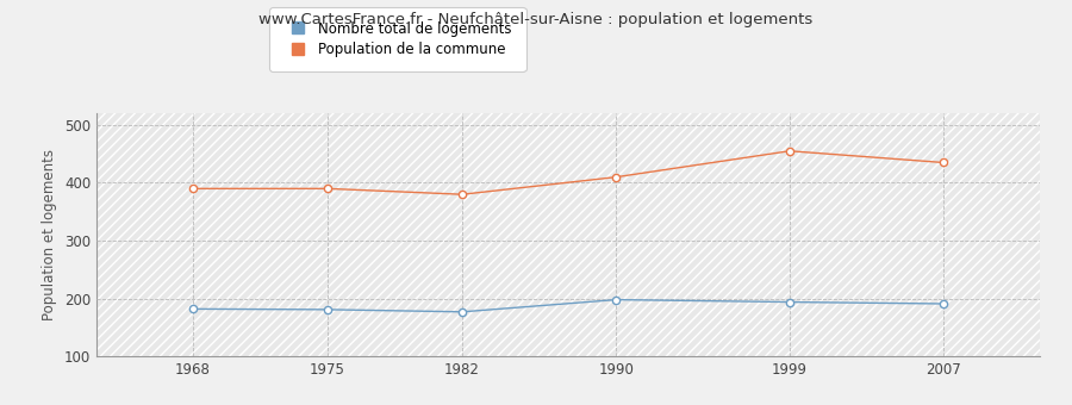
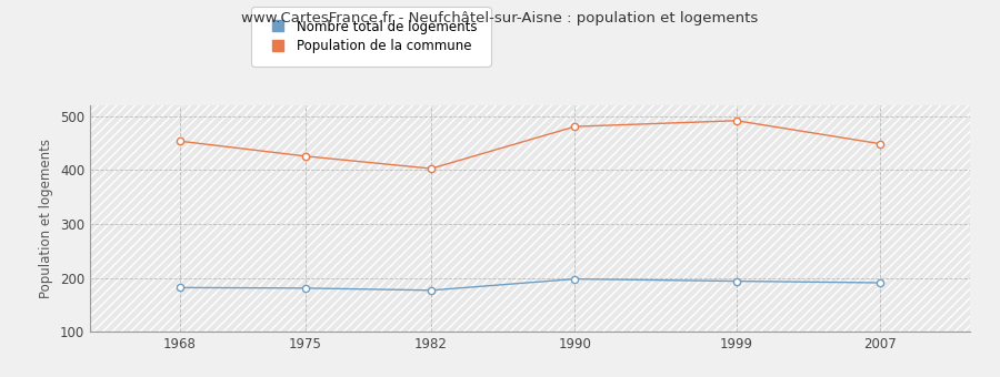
Population de la commune/1968: 390 -> 454
Population de la commune/1975: 390 -> 426
Population de la commune/1982: 380 -> 403
Population de la commune/1990: 410 -> 481
Population de la commune/1999: 455 -> 492
Population de la commune/2007: 435 -> 449
